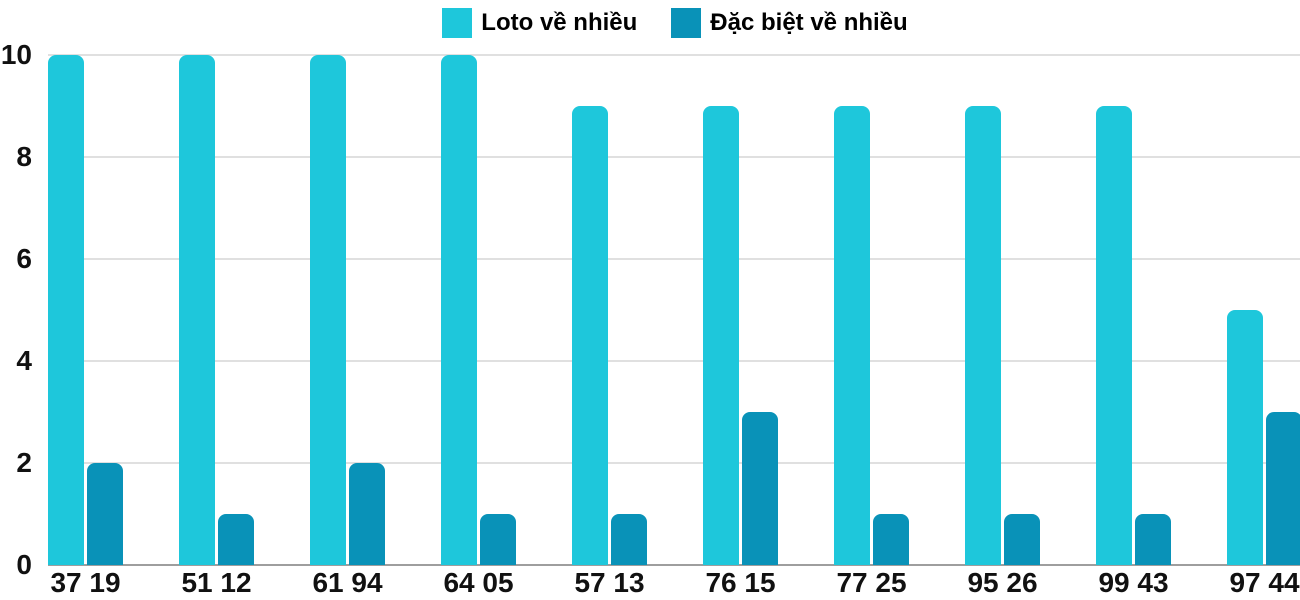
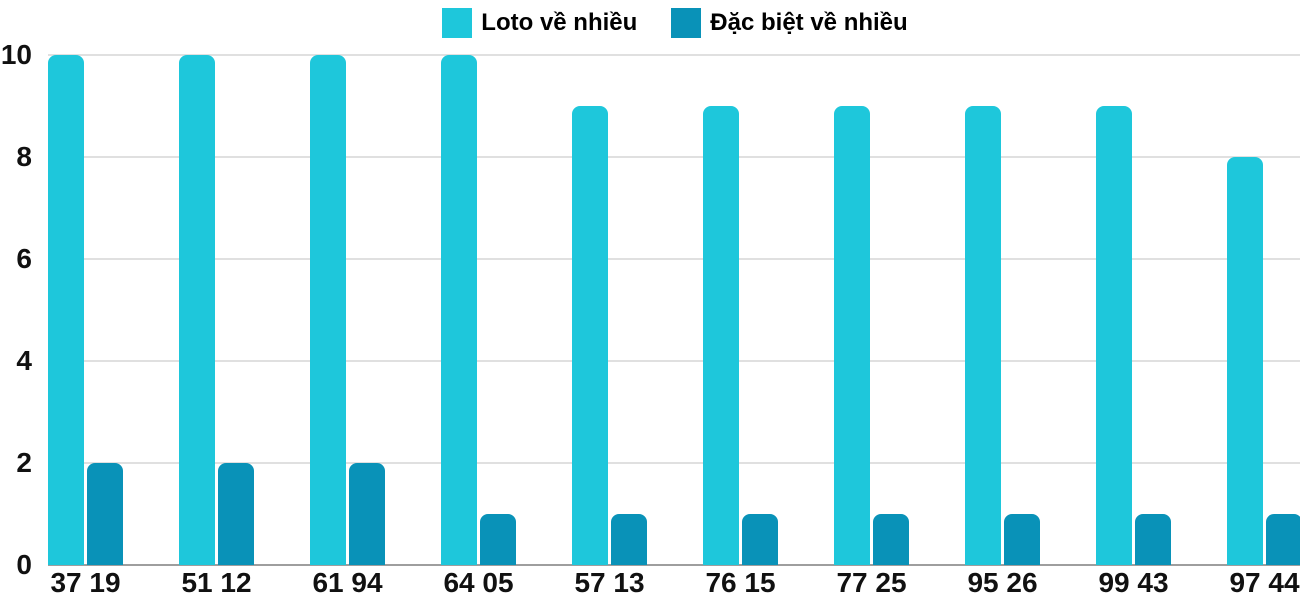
Đặc biệt về nhiều/51 12: 1 -> 2
Đặc biệt về nhiều/76 15: 3 -> 1
Loto về nhiều/97 44: 5 -> 8
Đặc biệt về nhiều/97 44: 3 -> 1
